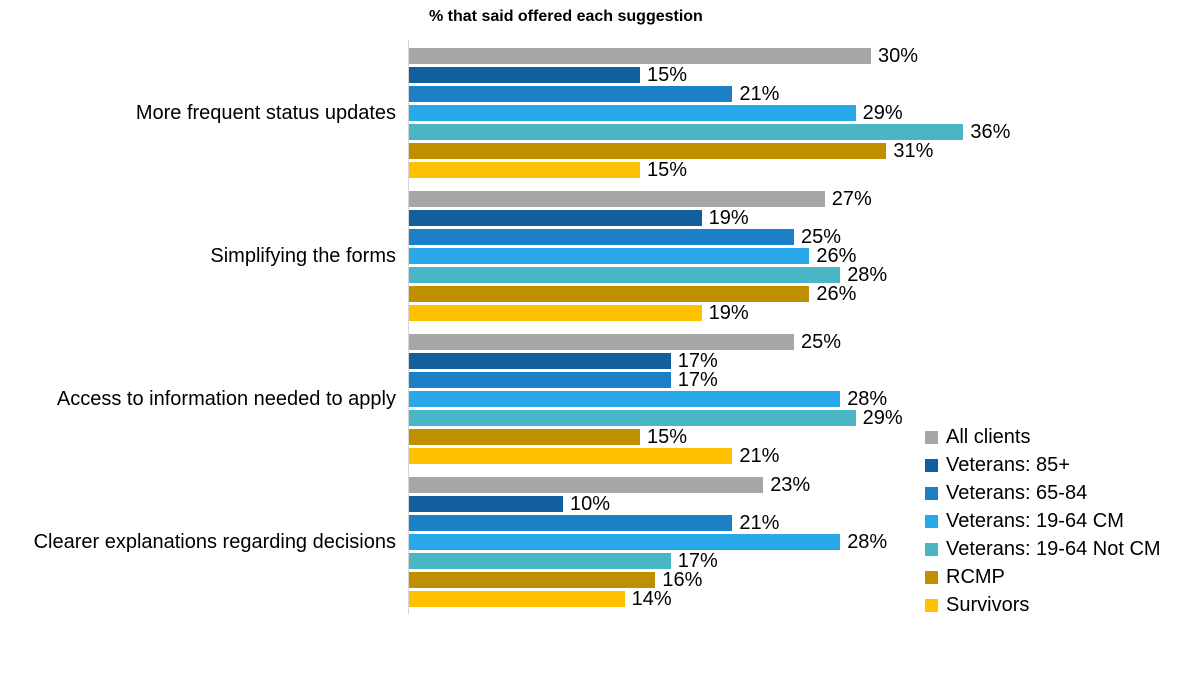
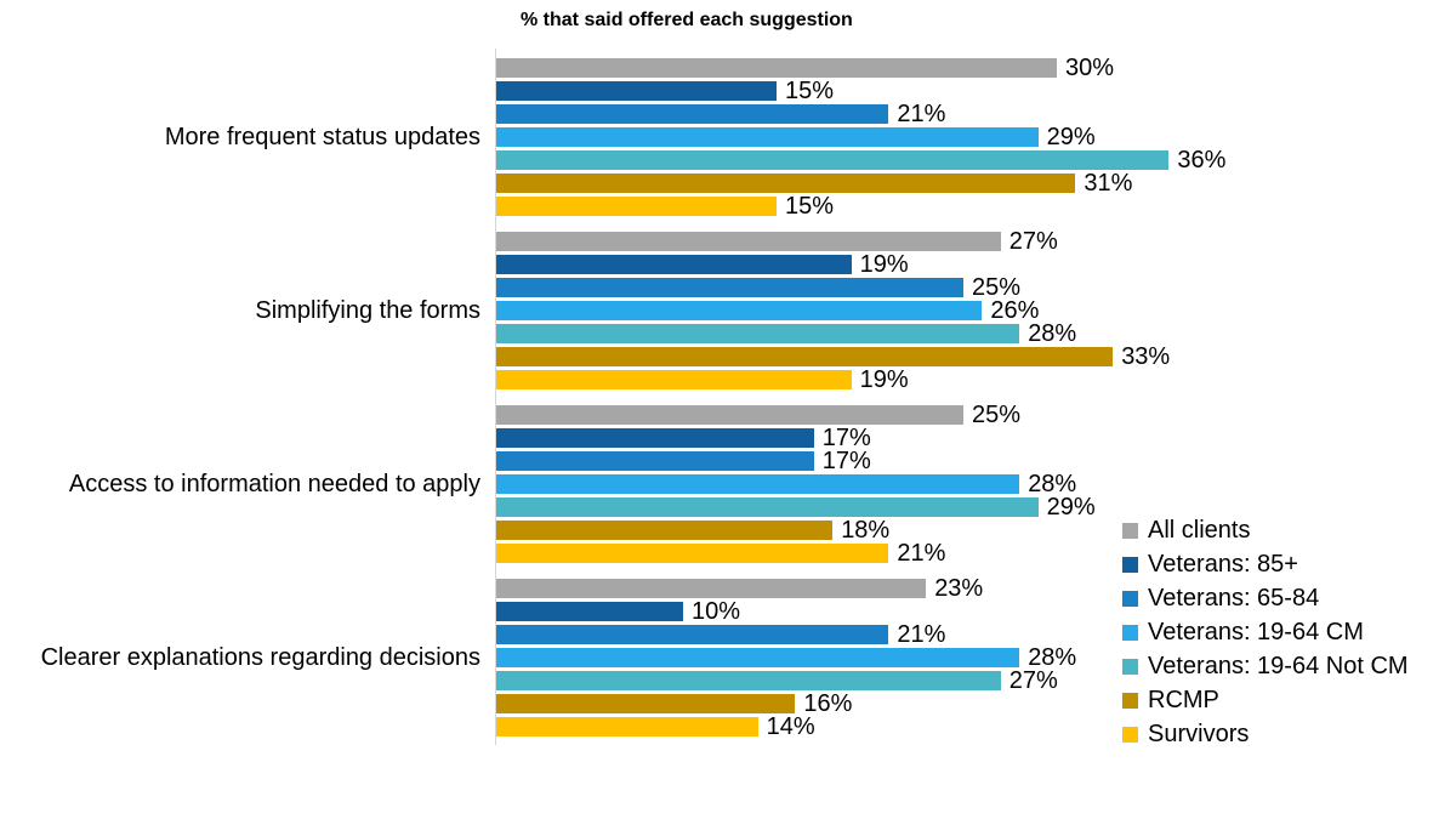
RCMP/Simplifying the forms: 26% -> 33%
RCMP/Access to information needed to apply: 15% -> 18%
Veterans: 19-64 Not CM/Clearer explanations regarding decisions: 17% -> 27%
